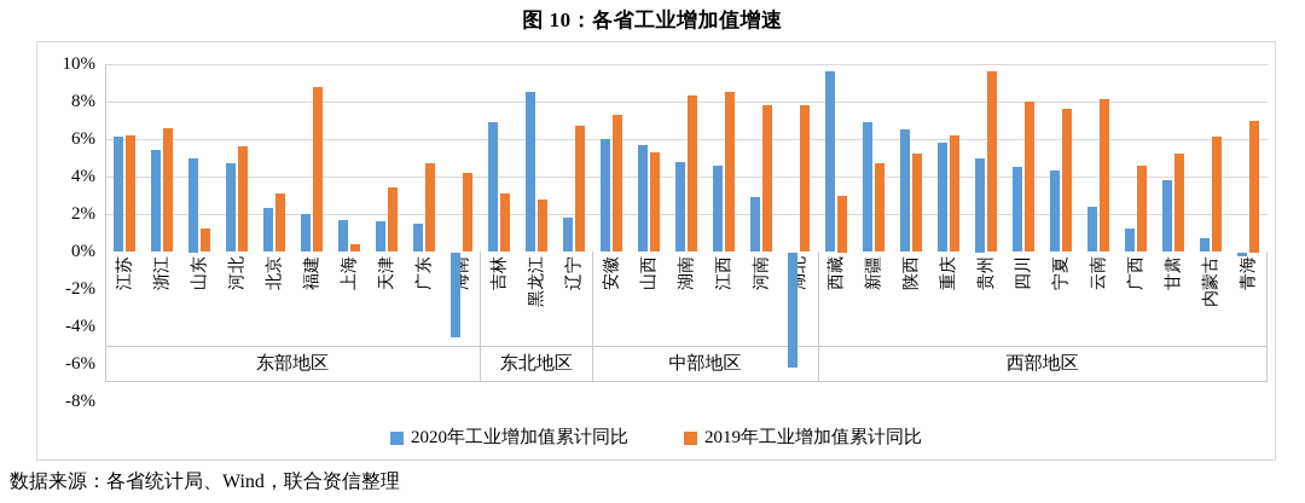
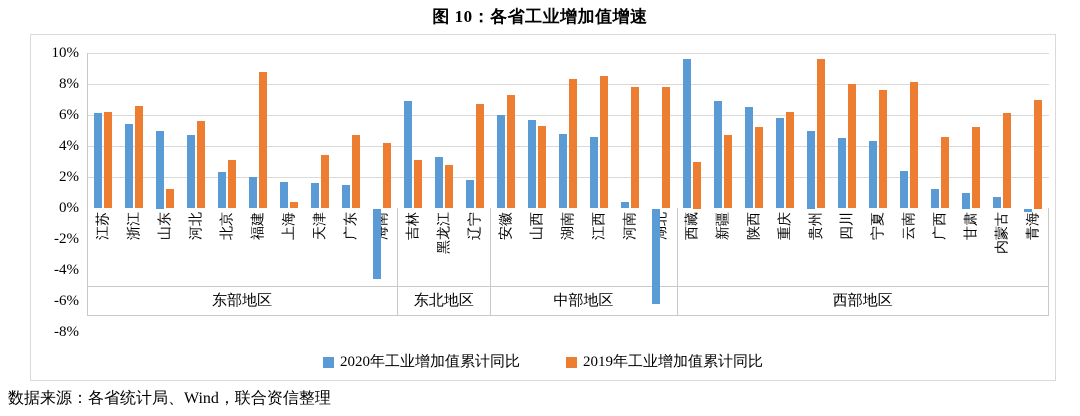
2020年工业增加值累计同比/黑龙江: 8.5% -> 3.3%
2020年工业增加值累计同比/河南: 2.9% -> 0.4%
2020年工业增加值累计同比/甘肃: 3.8% -> 1.0%
